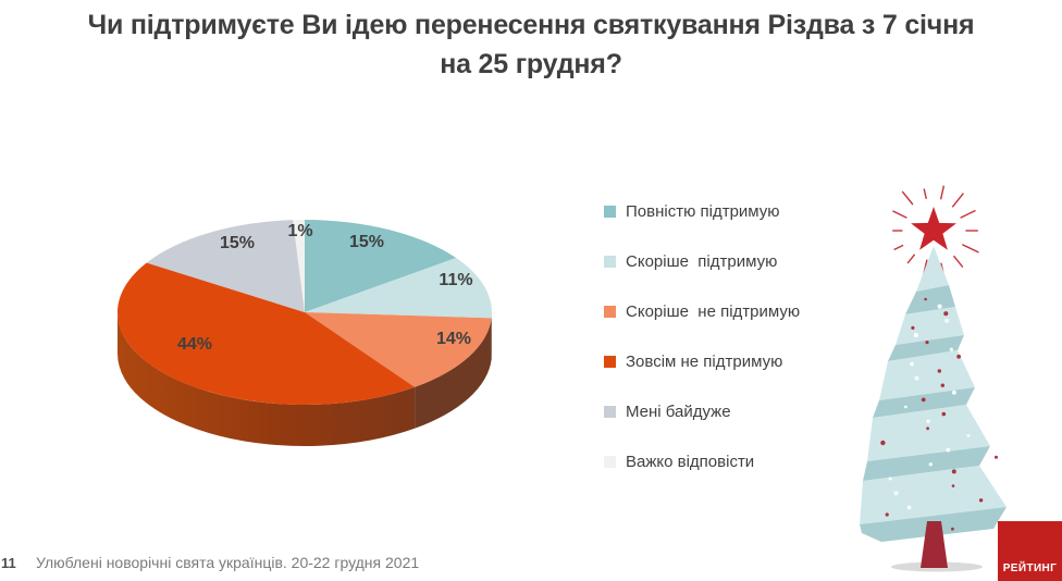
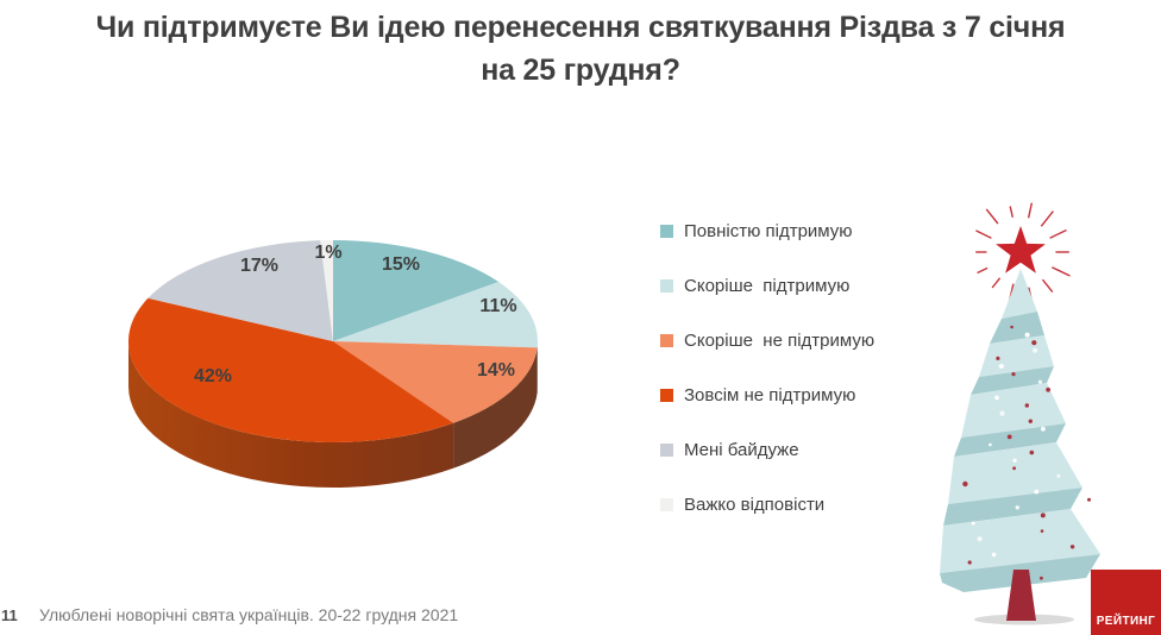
Зовсім не підтримую: 44% -> 42%
Мені байдуже: 15% -> 17%
